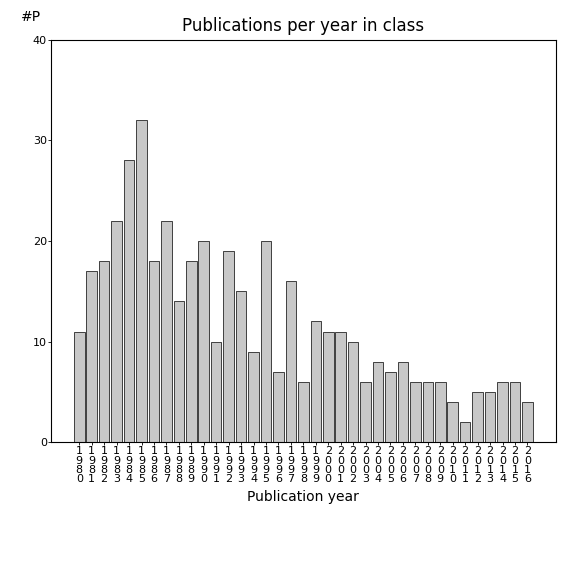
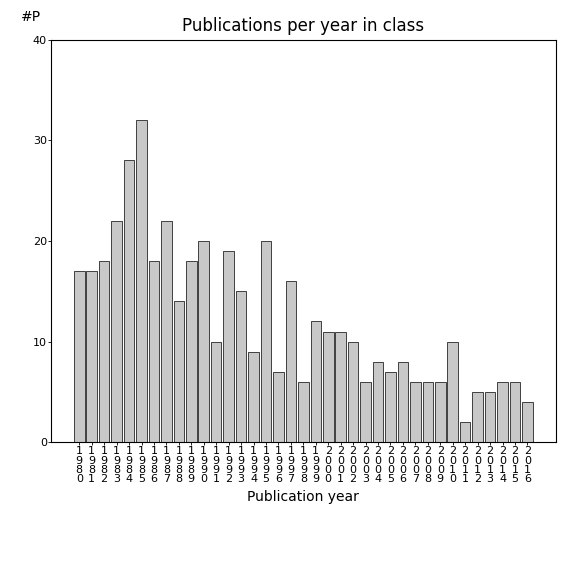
1 9 8 0: 11 -> 17
2 0 1 0: 4 -> 10
